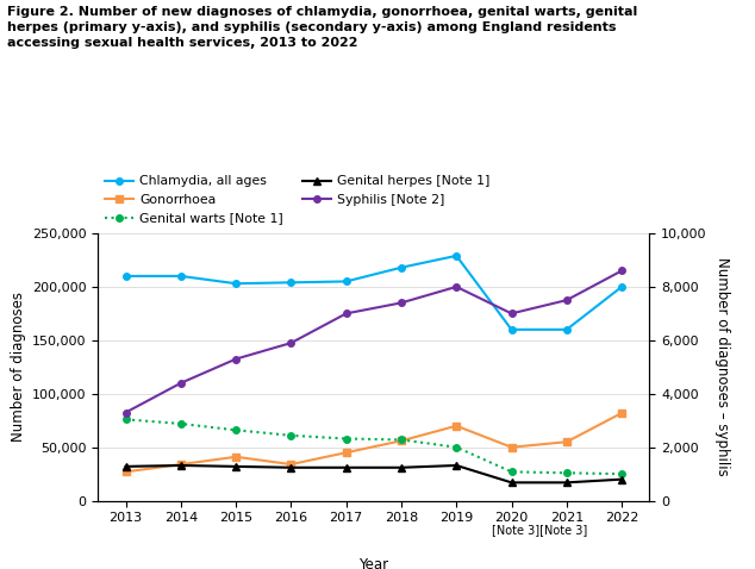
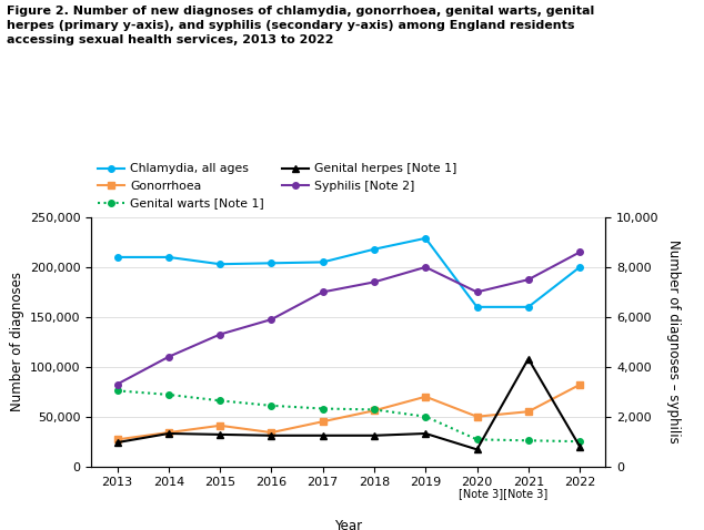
Genital herpes [Note 1]/2013: 32,000 -> 24,000
Genital herpes [Note 1]/2021: 17,000 -> 108,000
